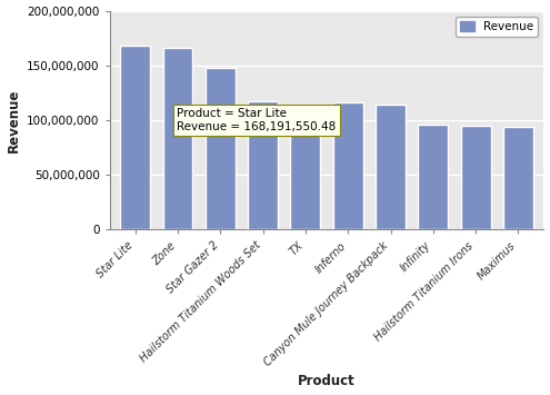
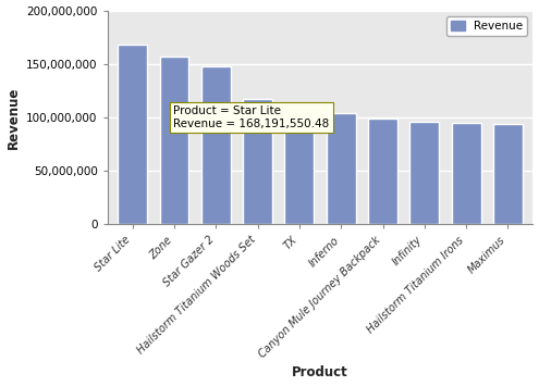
Zone: 166,000,000 -> 157,000,000
Inferno: 116,000,000 -> 104,000,000
Canyon Mule Journey Backpack: 114,000,000 -> 99,000,000
